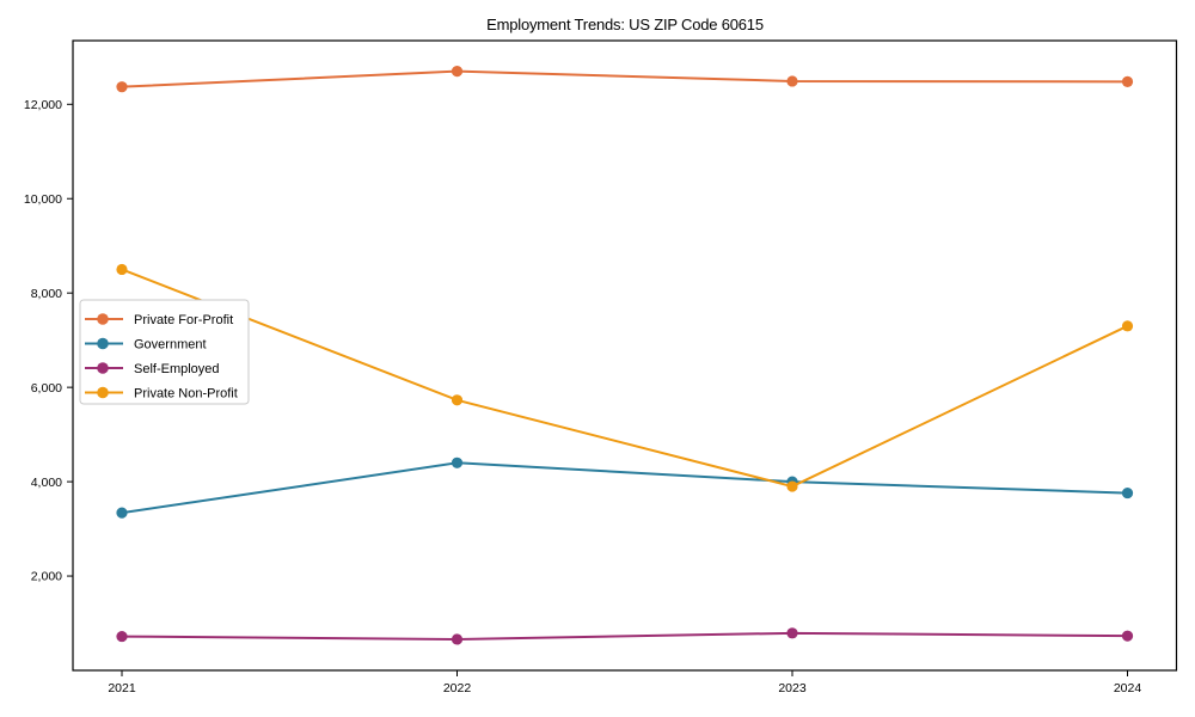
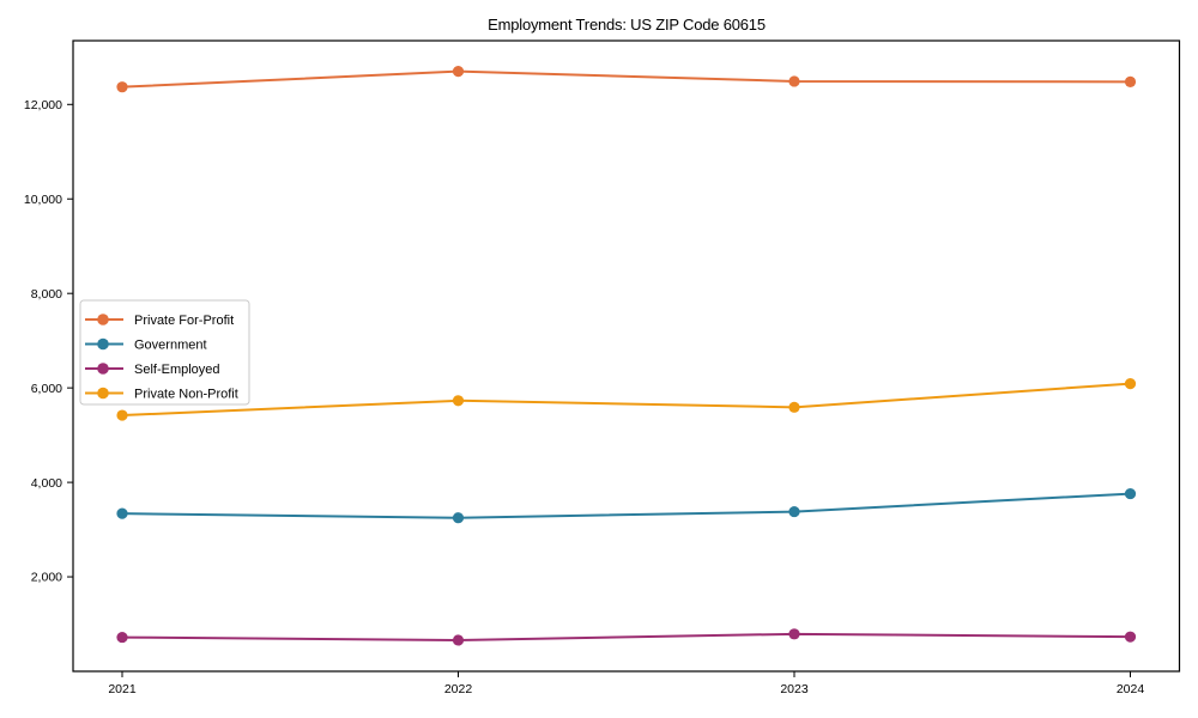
Private Non-Profit/2021: 8500 -> 5400
Government/2022: 4400 -> 3200
Government/2023: 4000 -> 3400
Private Non-Profit/2023: 3900 -> 5600
Private Non-Profit/2024: 7300 -> 6100
